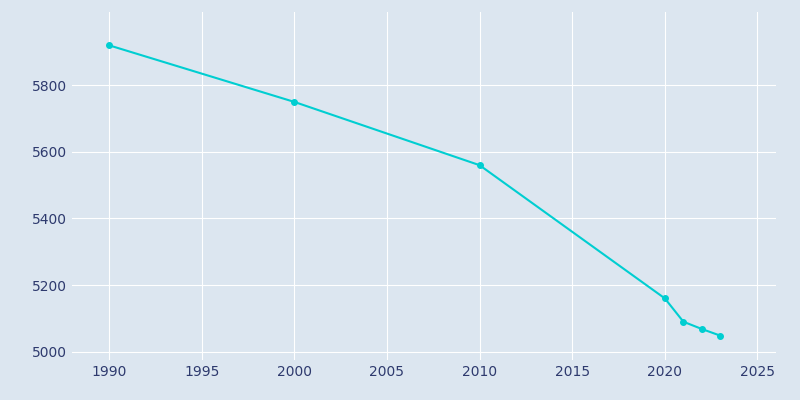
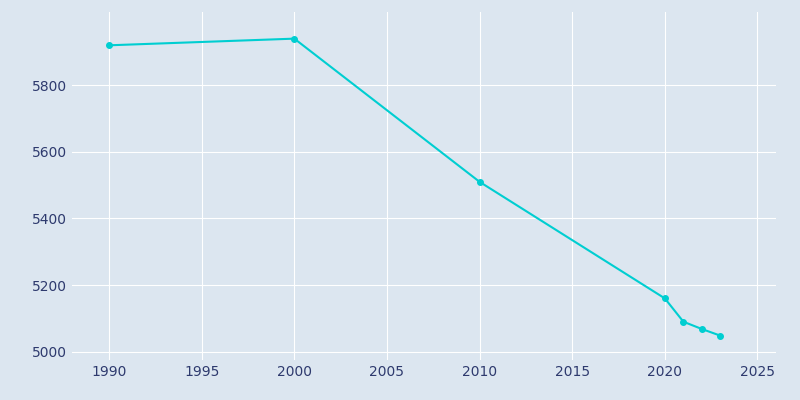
2000: 5750 -> 5940
2010: 5560 -> 5510
